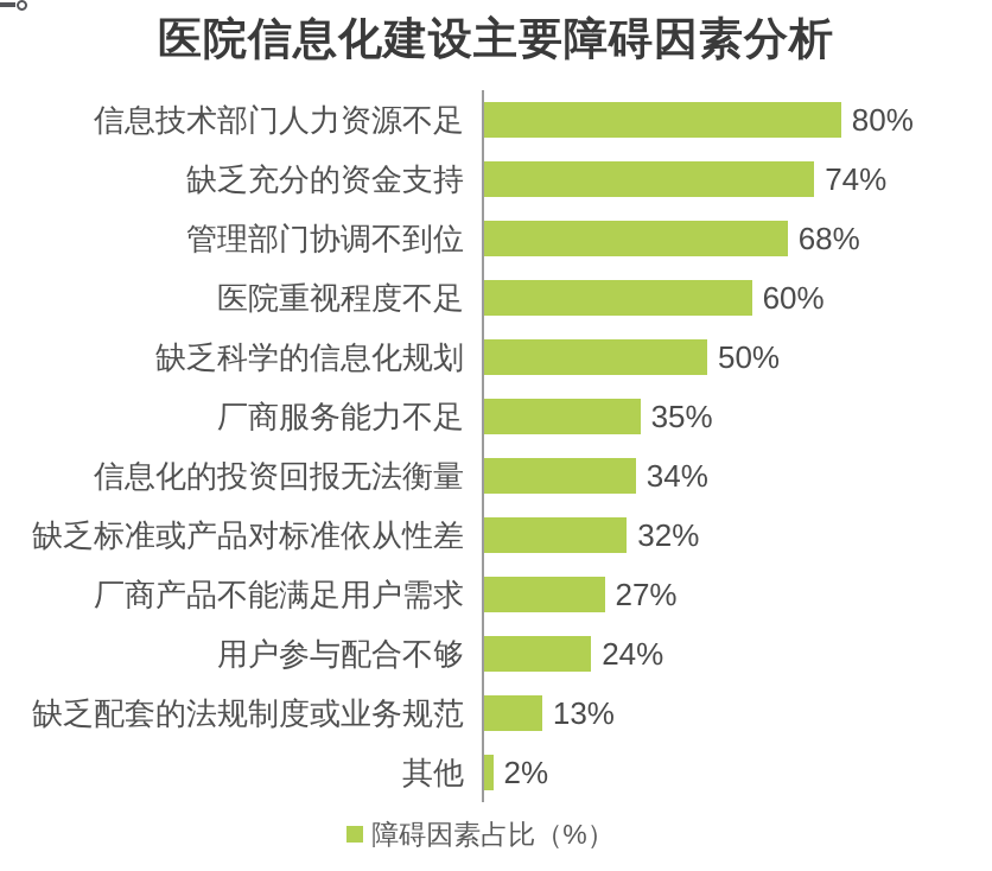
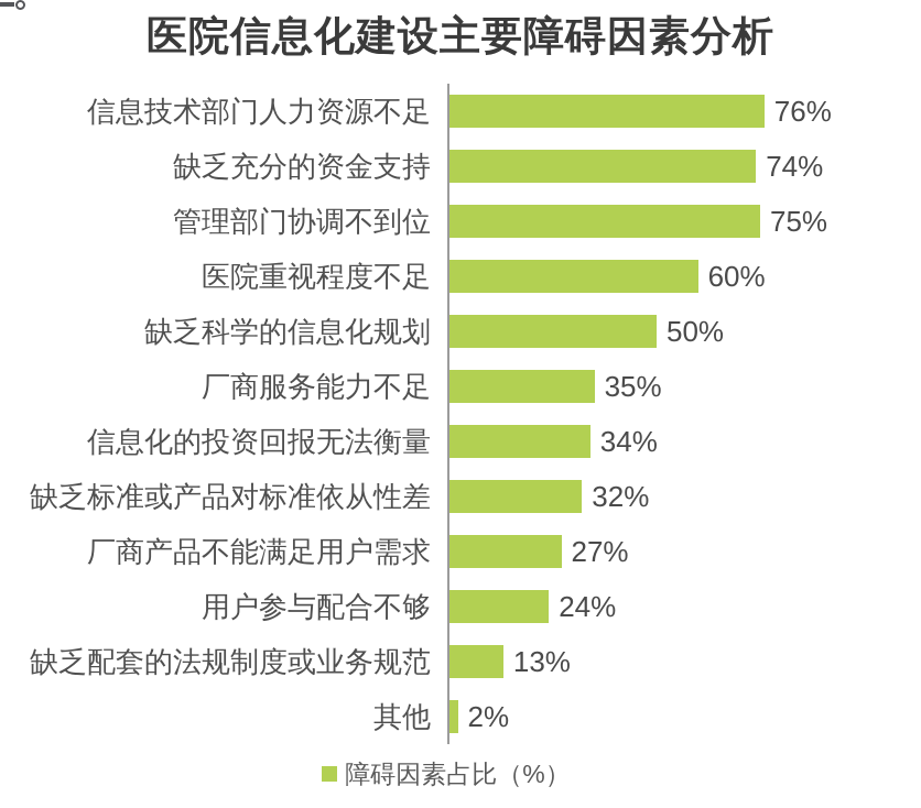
信息技术部门人力资源不足: 80% -> 76%
管理部门协调不到位: 68% -> 75%
